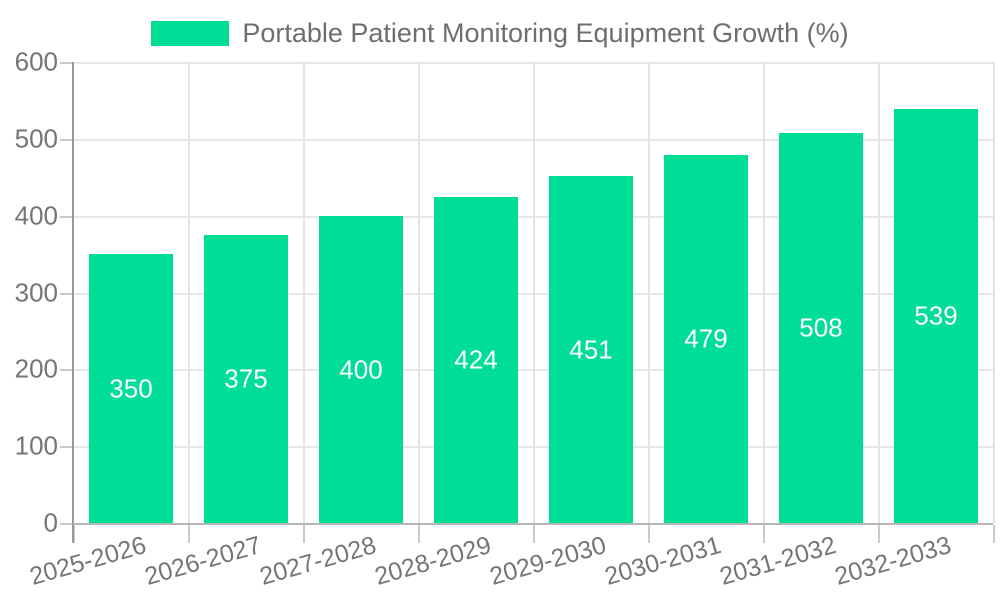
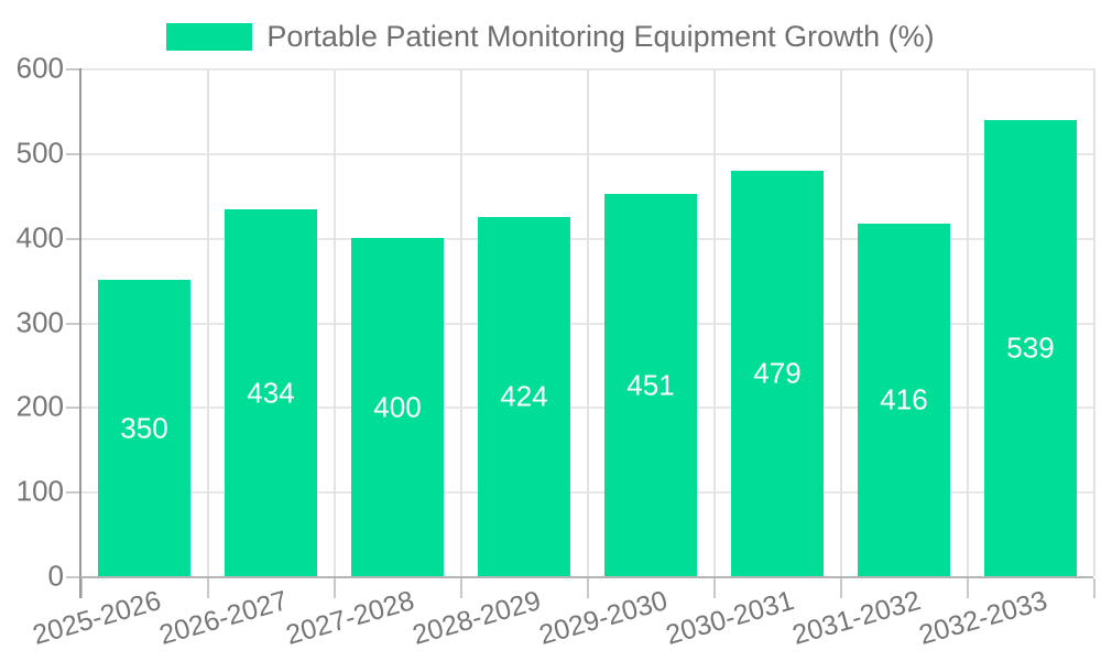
2026-2027: 375 -> 434
2031-2032: 508 -> 416
